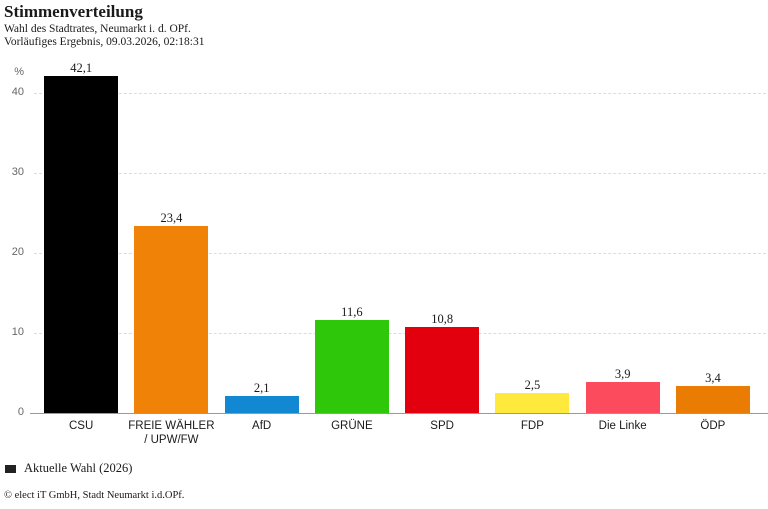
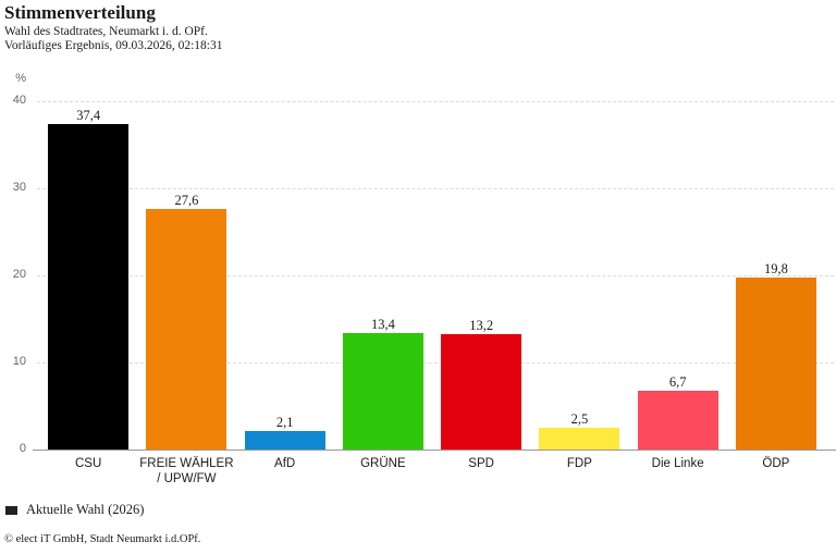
CSU: 42,1 -> 37,4
FREIE WÄHLER / UPW/FW: 23,4 -> 27,6
GRÜNE: 11,6 -> 13,4
SPD: 10,8 -> 13,2
Die Linke: 3,9 -> 6,7
ÖDP: 3,4 -> 19,8
